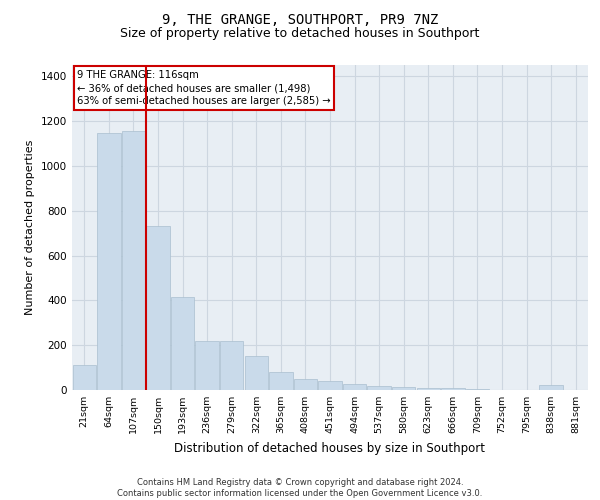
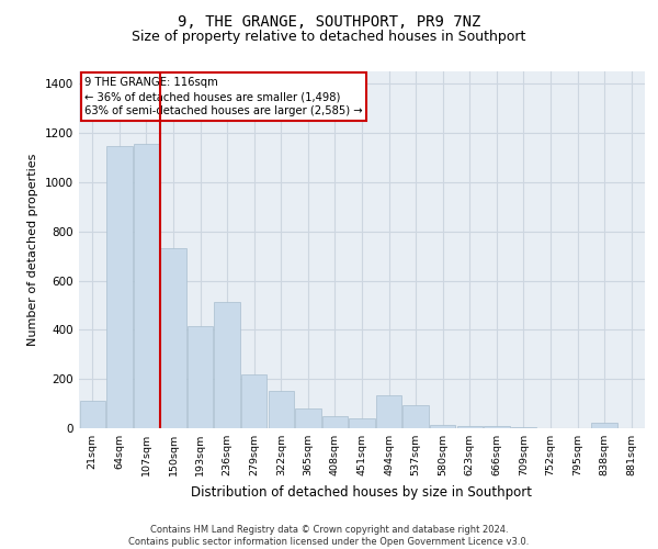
236sqm: 220 -> 515
494sqm: 25 -> 135
537sqm: 20 -> 95
